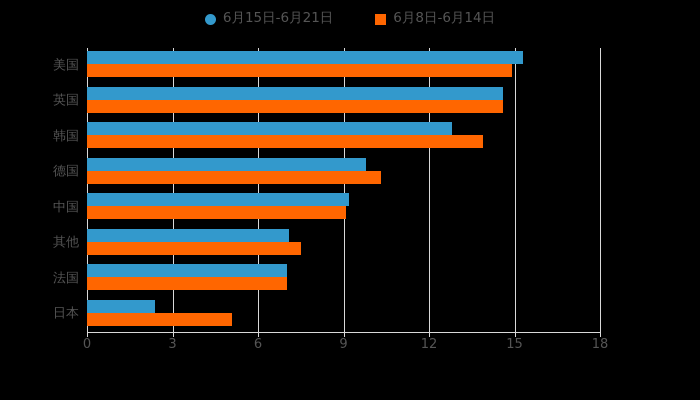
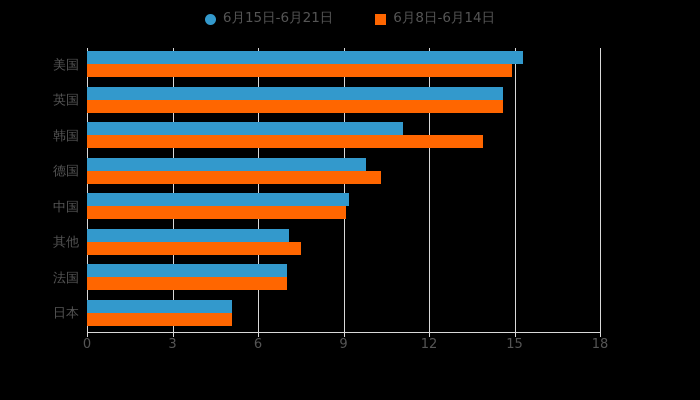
6月15日-6月21日/韩国: 12.8 -> 11.1
6月15日-6月21日/日本: 2.4 -> 5.1
